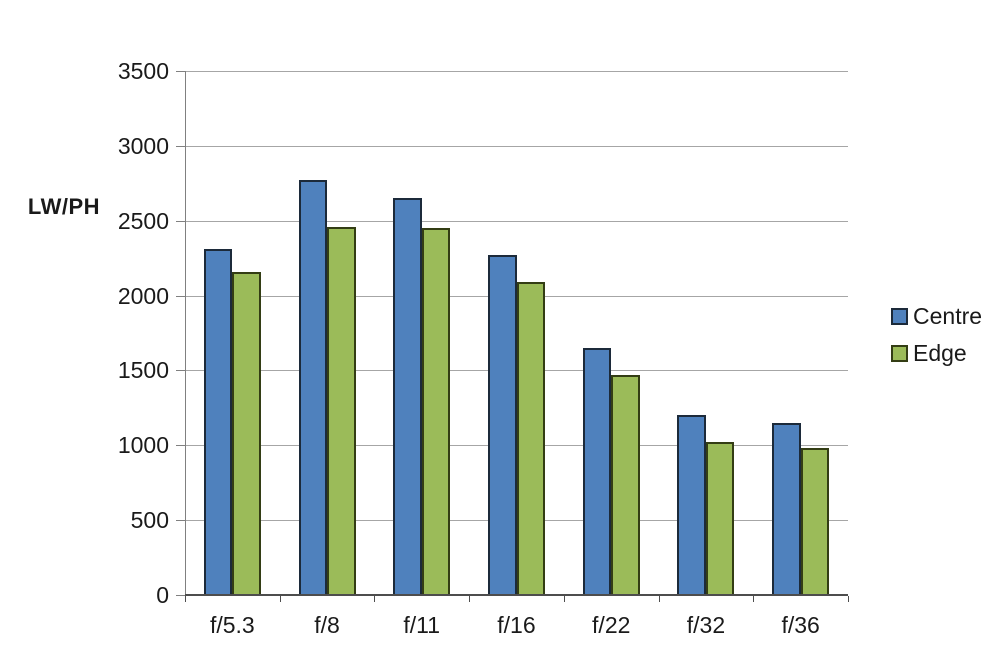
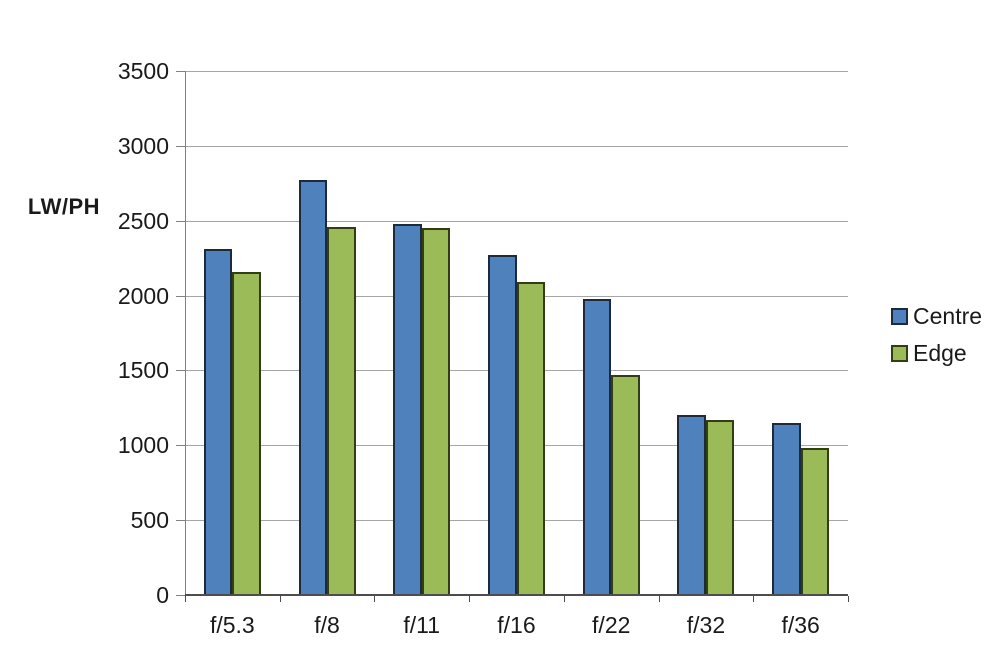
Centre/f/11: 2650 -> 2480
Centre/f/22: 1650 -> 1980
Edge/f/32: 1020 -> 1170
